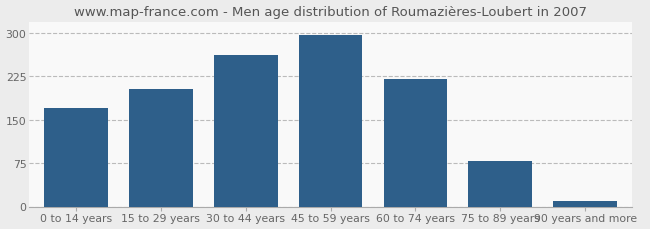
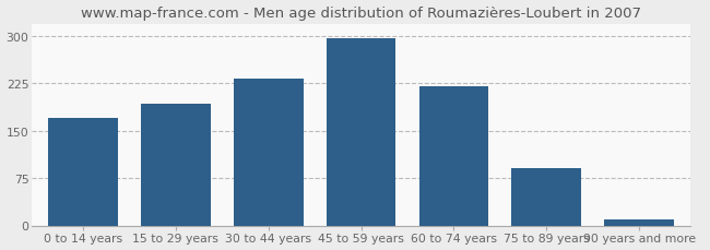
15 to 29 years: 204 -> 193
30 to 44 years: 262 -> 232
75 to 89 years: 78 -> 90
